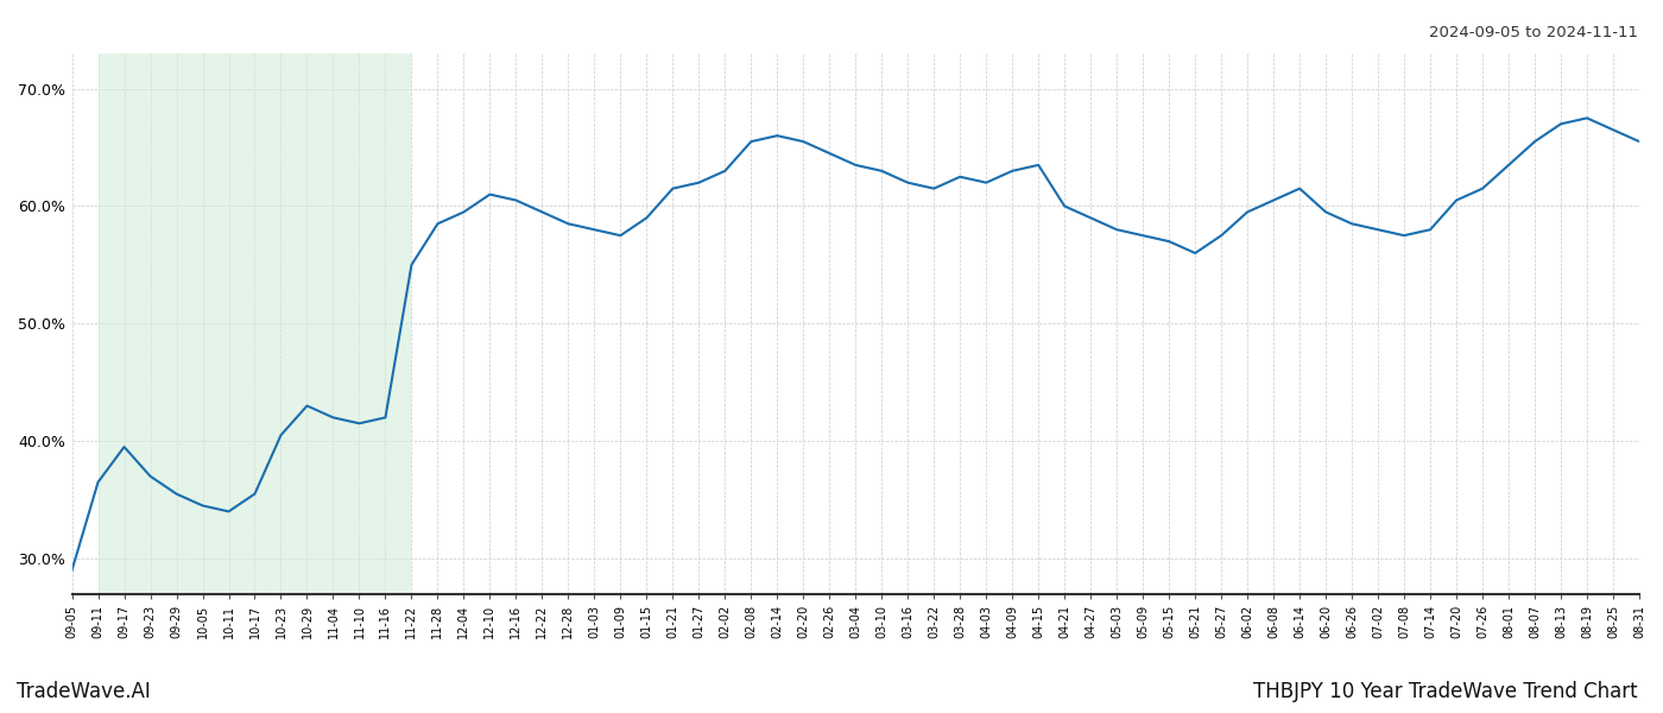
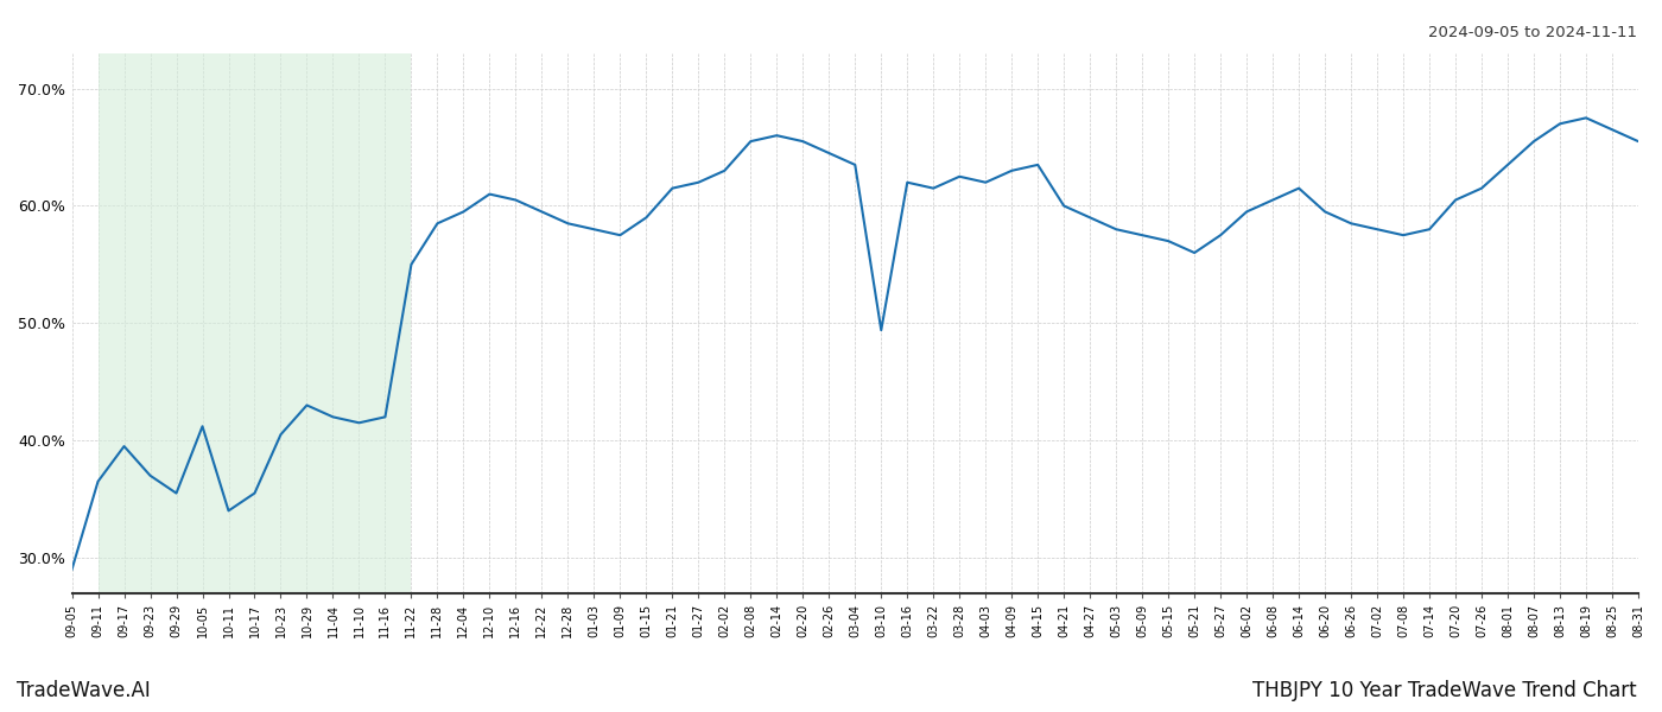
10-05: 34.5% -> 41.2%
03-10: 63.0% -> 49.4%
